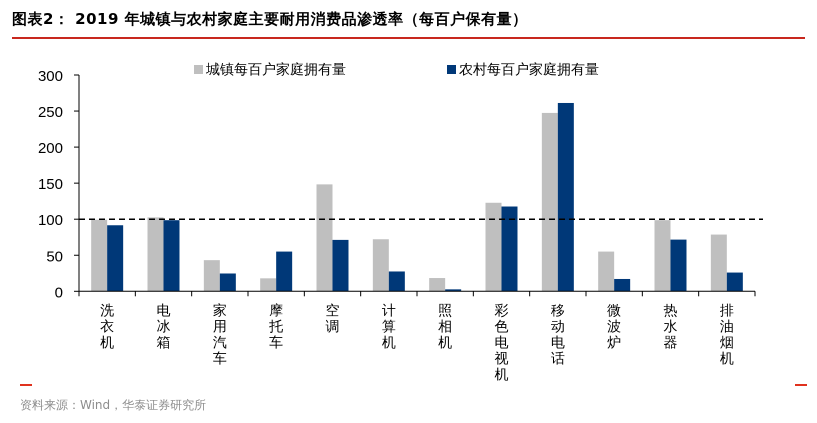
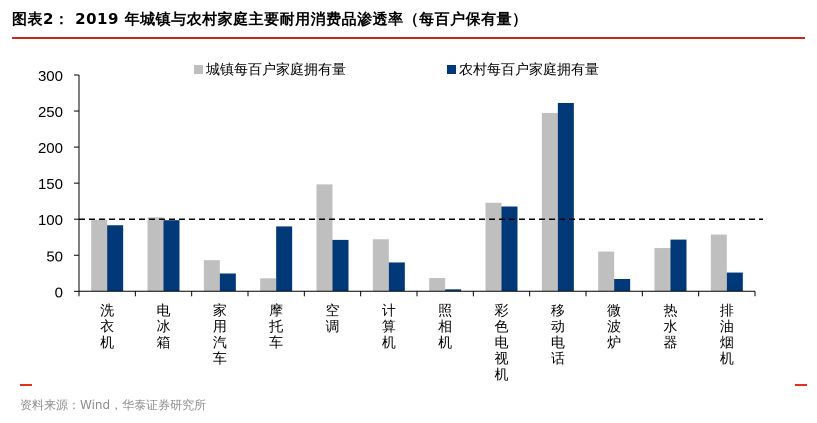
农村每百户家庭拥有量/摩托车: 60 -> 90
农村每百户家庭拥有量/计算机: 30 -> 40
城镇每百户家庭拥有量/热水器: 100 -> 60
